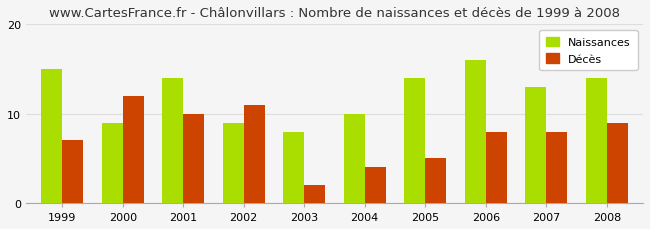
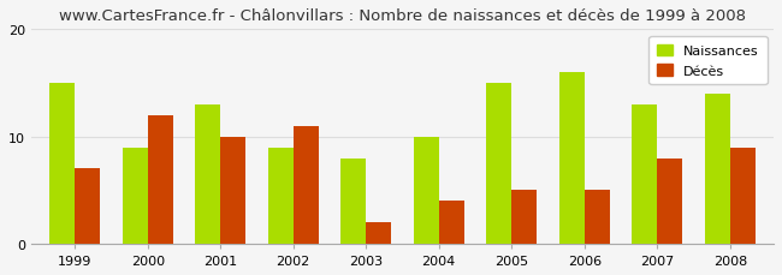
Naissances/2001: 14 -> 13
Naissances/2005: 14 -> 15
Décès/2006: 8 -> 5
